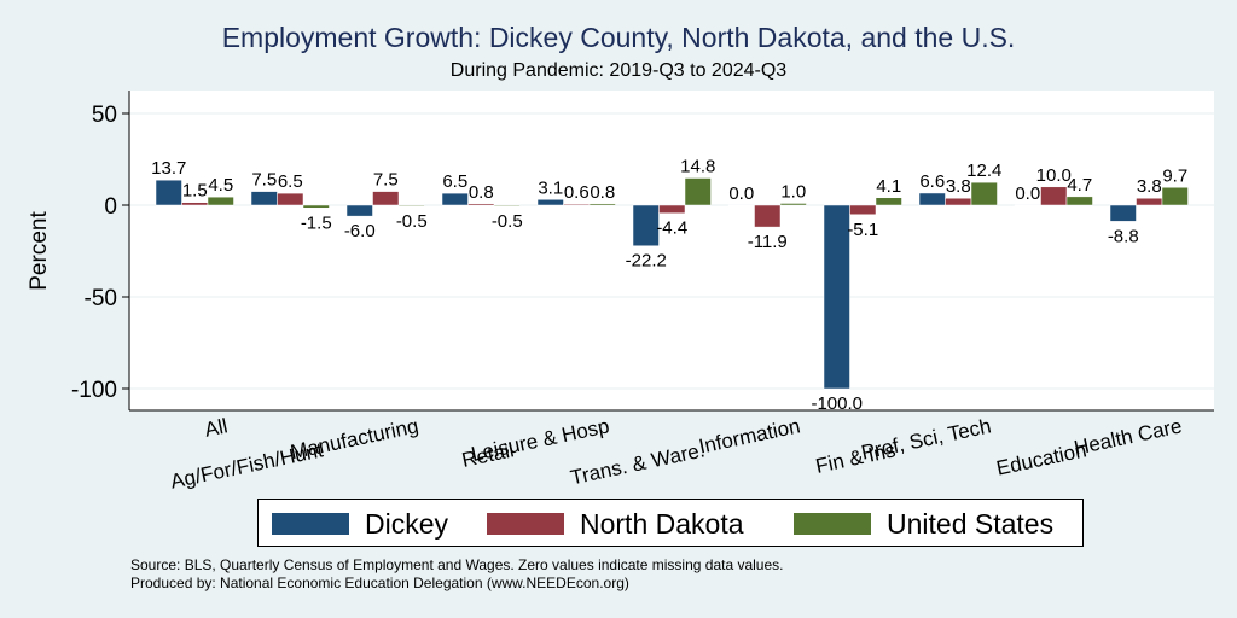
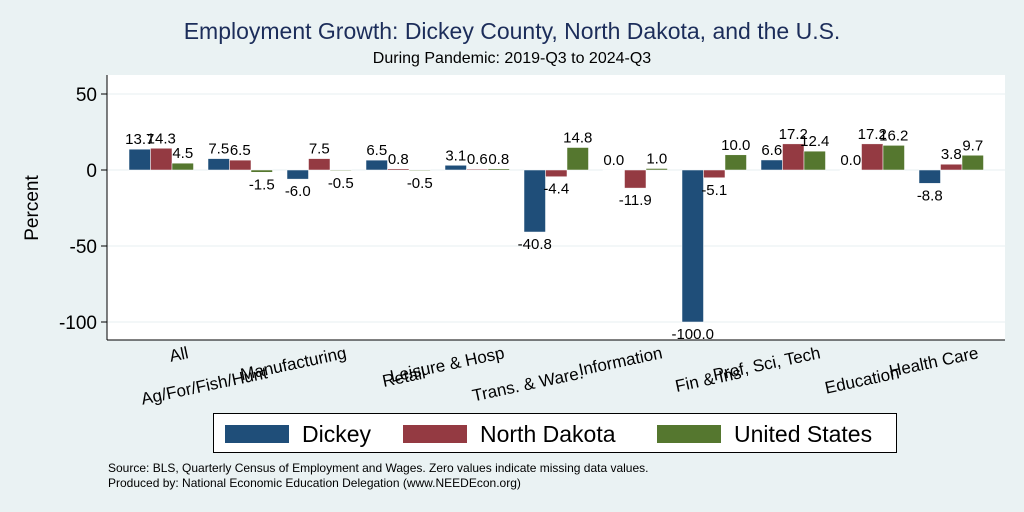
North Dakota/All: 1.5 -> 14.3
Dickey/Trans. & Ware.: -22.2 -> -40.8
United States/Fin & Ins: 4.1 -> 10.0
North Dakota/Prof, Sci, Tech: 3.8 -> 17.2
North Dakota/Education: 10.0 -> 17.2
United States/Education: 4.7 -> 16.2
